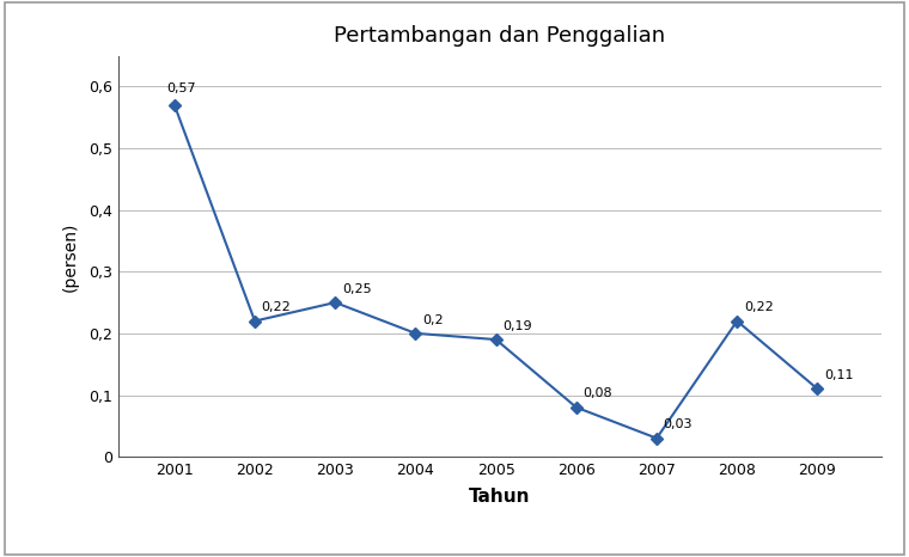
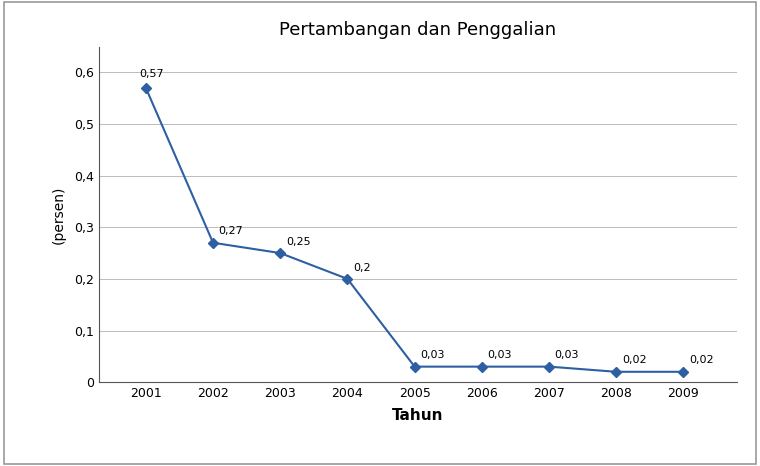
2002: 0,22 -> 0,27
2005: 0,19 -> 0,03
2006: 0,08 -> 0,03
2008: 0,22 -> 0,02
2009: 0,11 -> 0,02
